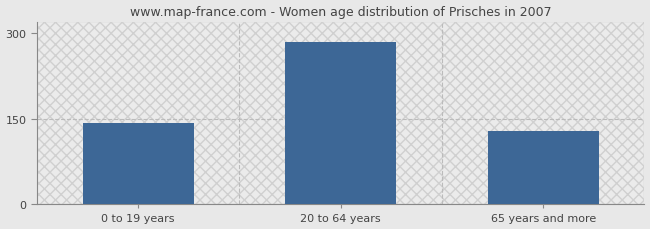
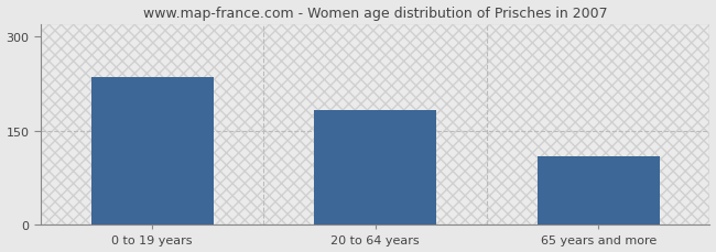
0 to 19 years: 142 -> 236
20 to 64 years: 285 -> 182
65 years and more: 128 -> 110
